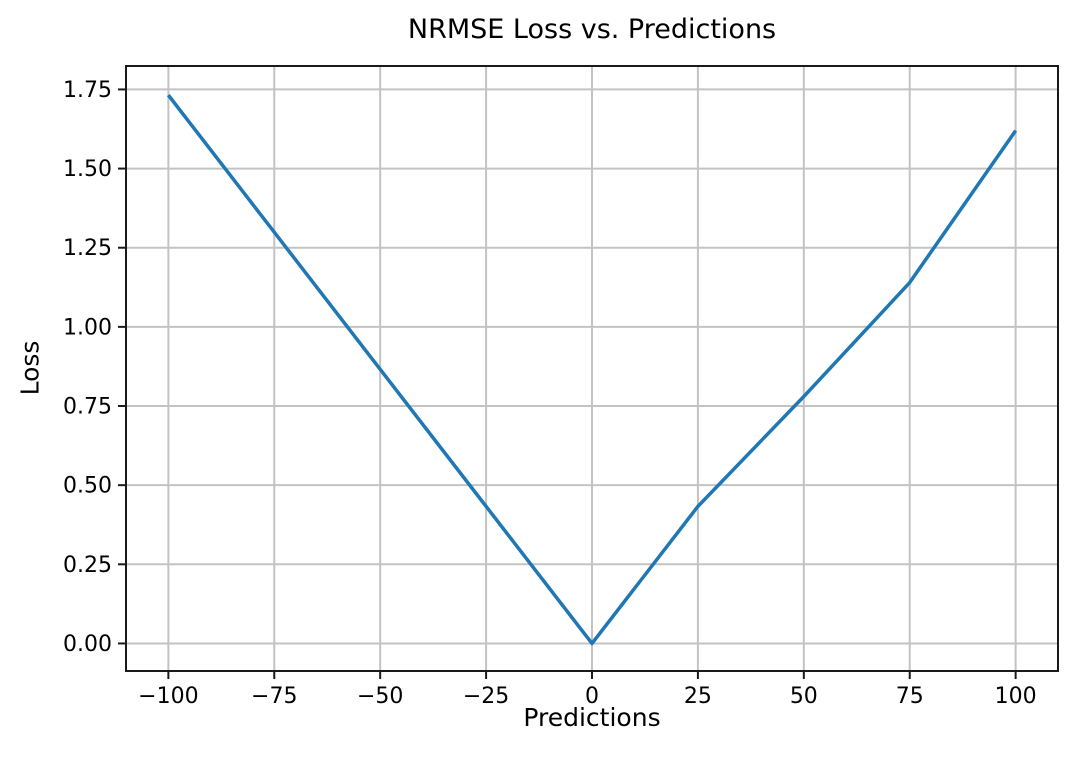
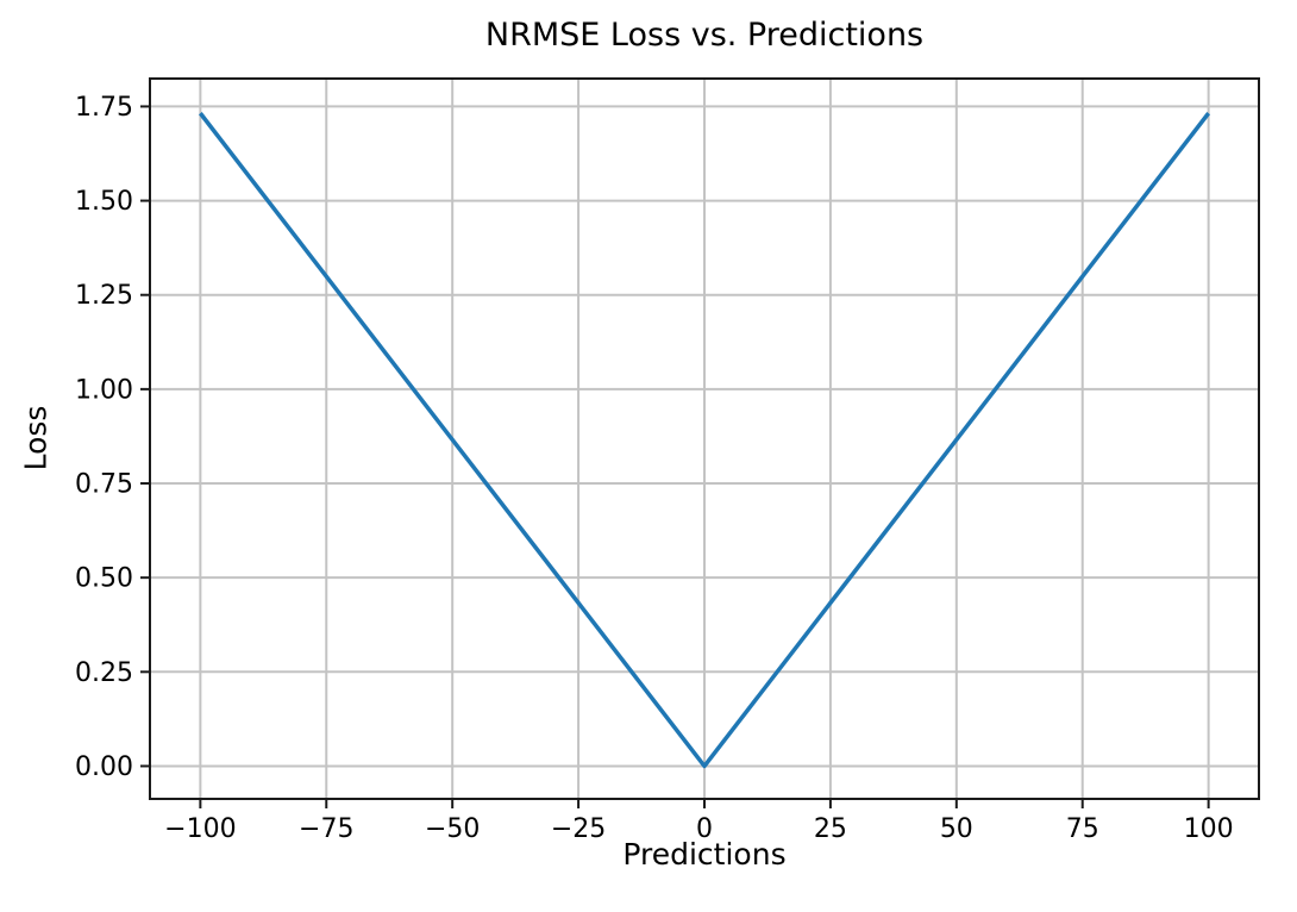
50: 0.78 -> 0.87
75: 1.14 -> 1.30
100: 1.62 -> 1.73
